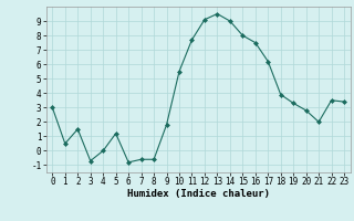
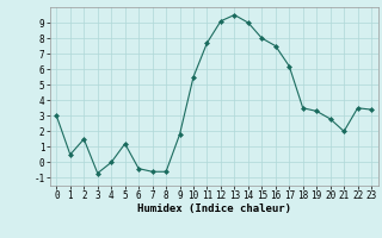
6: -0.8 -> -0.4
18: 3.9 -> 3.5
